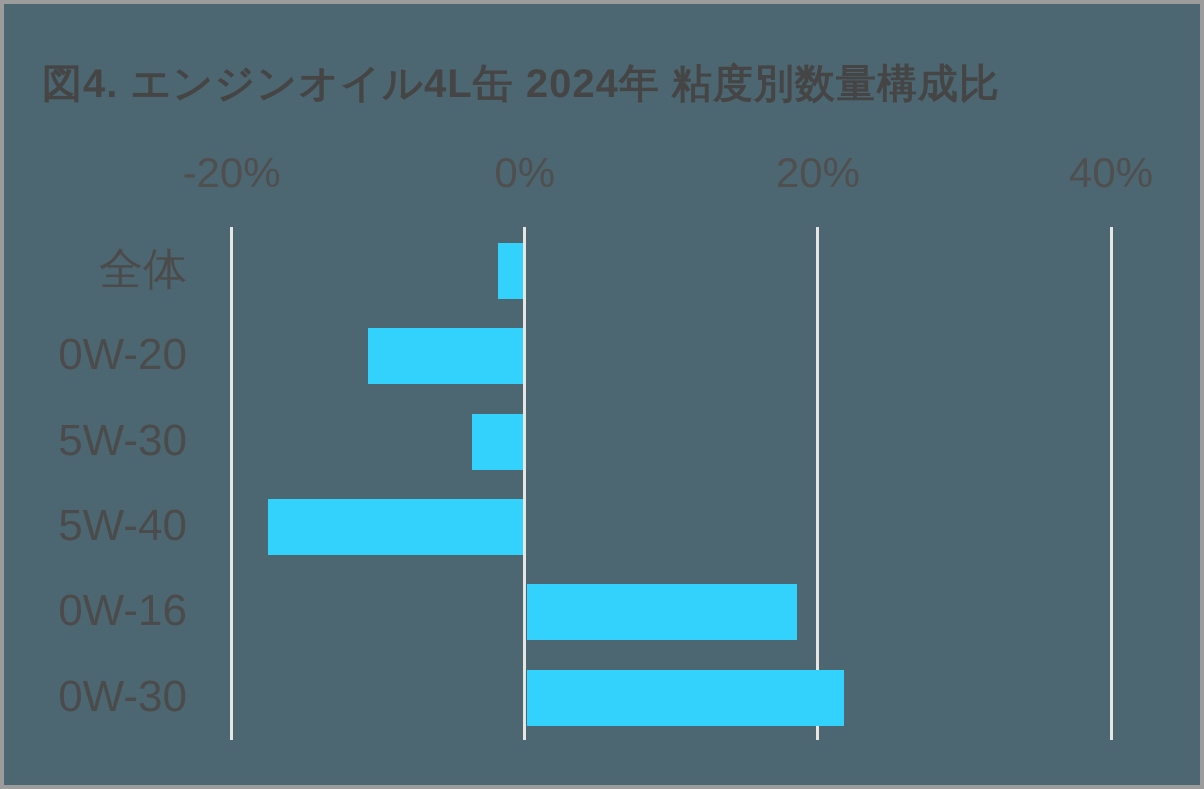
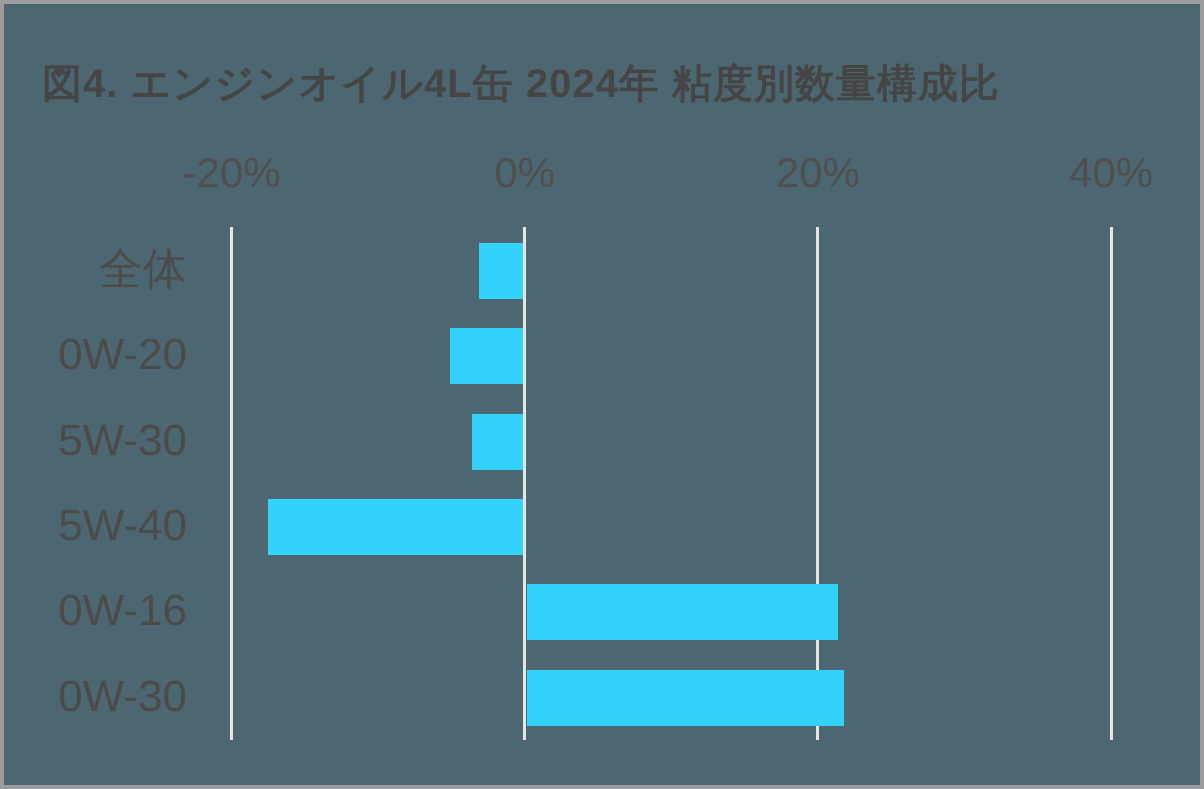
全体: -1.8% -> -3.1%
0W-20: -10.7% -> -5.1%
0W-16: 18.6% -> 21.4%
